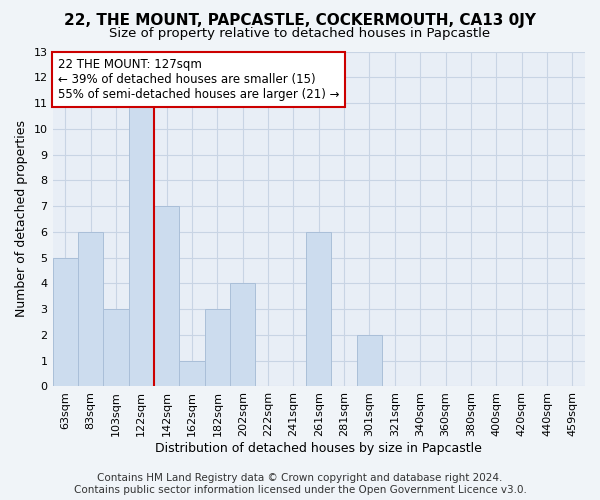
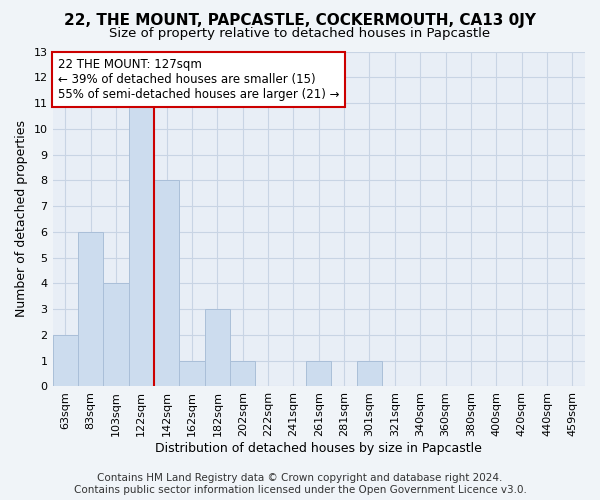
63sqm: 5 -> 2
103sqm: 3 -> 4
142sqm: 7 -> 8
202sqm: 4 -> 1
261sqm: 6 -> 1
301sqm: 2 -> 1
